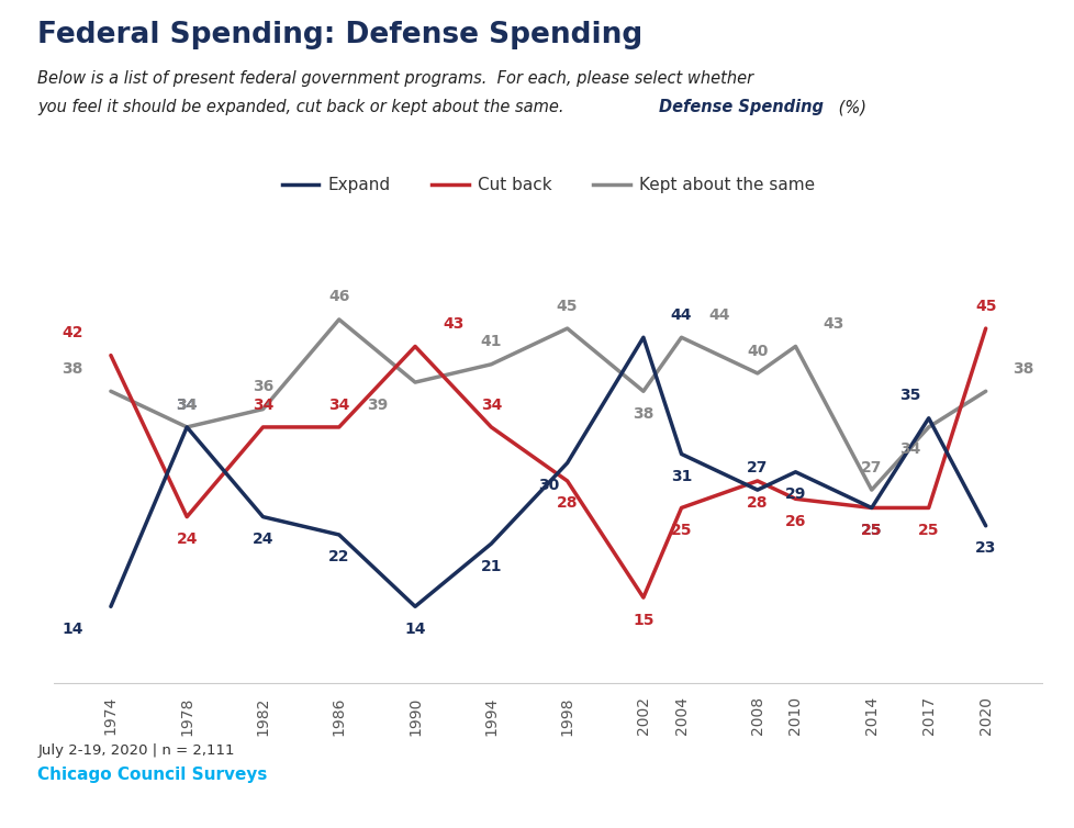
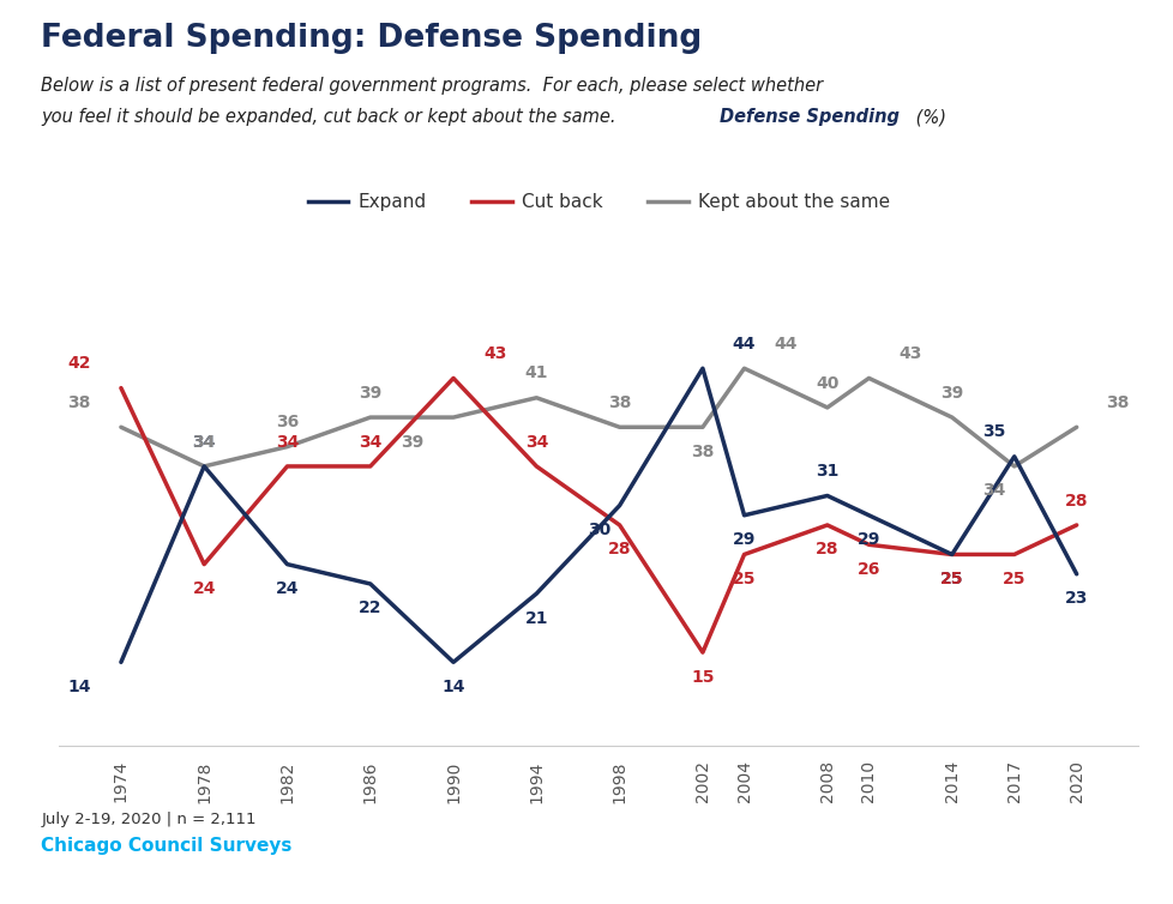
Kept about the same/1986: 46 -> 39
Kept about the same/1998: 45 -> 38
Expand/2004: 31 -> 29
Expand/2008: 27 -> 31
Kept about the same/2014: 27 -> 39
Cut back/2020: 45 -> 28
